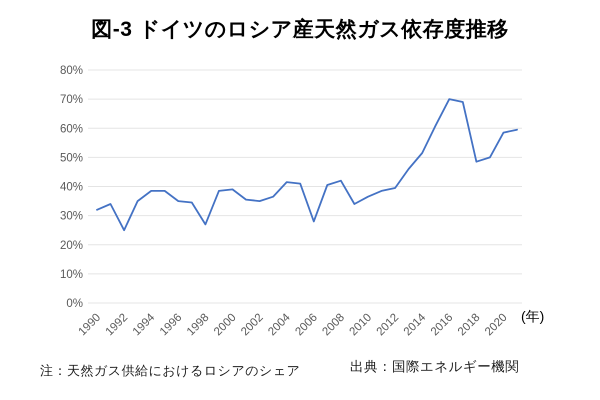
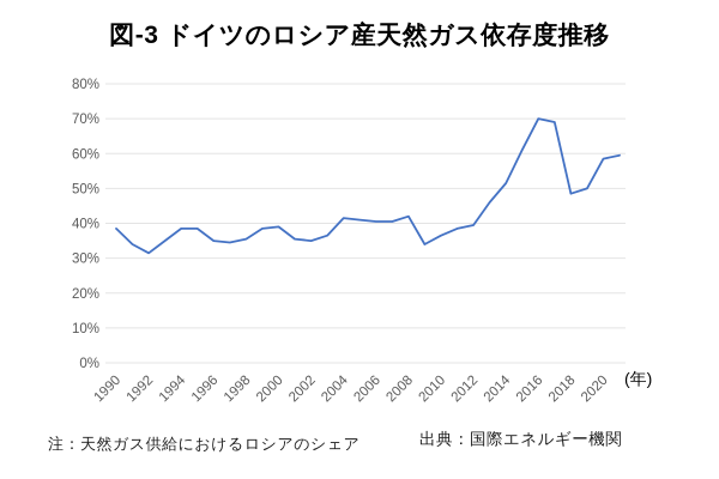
1990: 32% -> 38%
1992: 25% -> 32%
1998: 27% -> 36%
2006: 28% -> 40%
